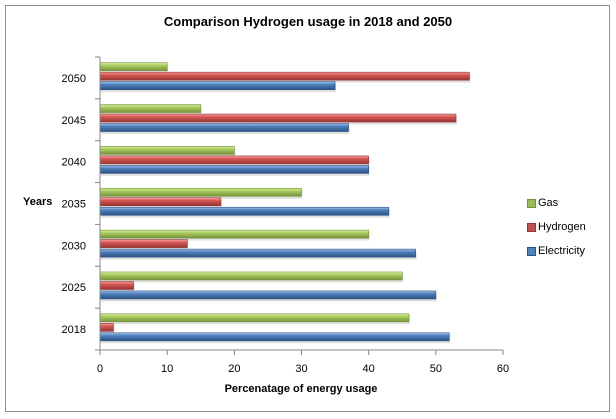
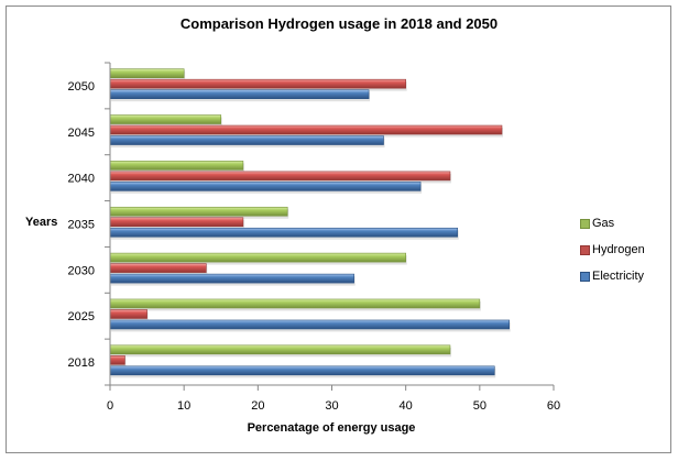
Gas/2025: 45 -> 50
Electricity/2025: 50 -> 54
Electricity/2030: 47 -> 33
Gas/2035: 30 -> 24
Electricity/2035: 43 -> 47
Gas/2040: 20 -> 18
Hydrogen/2040: 40 -> 46
Electricity/2040: 40 -> 42
Hydrogen/2050: 55 -> 40
